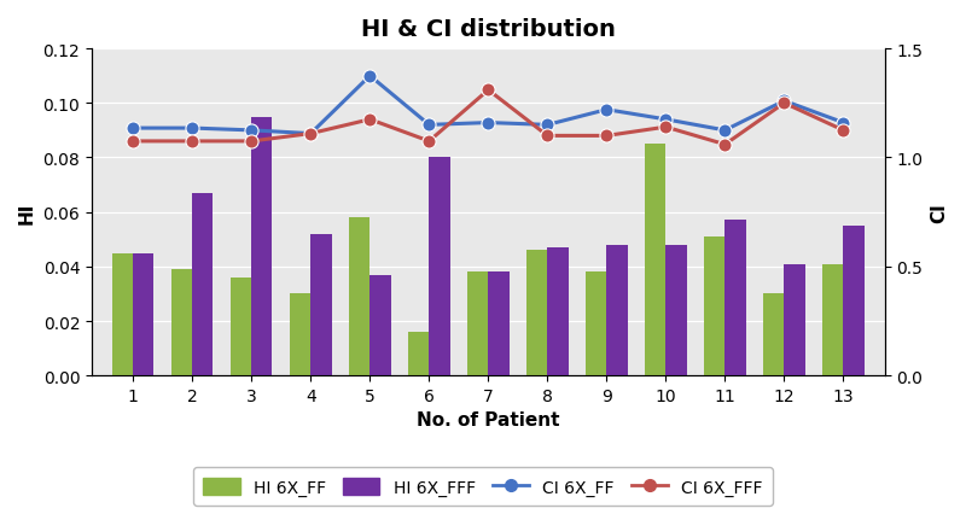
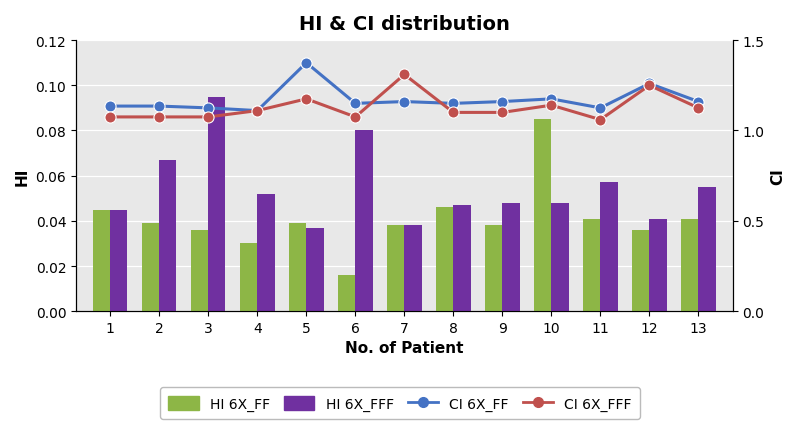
HI 6X_FF/5: 0.058 -> 0.039
CI 6X_FF/9: 1.22 -> 1.16
HI 6X_FF/11: 0.051 -> 0.041
HI 6X_FF/12: 0.030 -> 0.036
